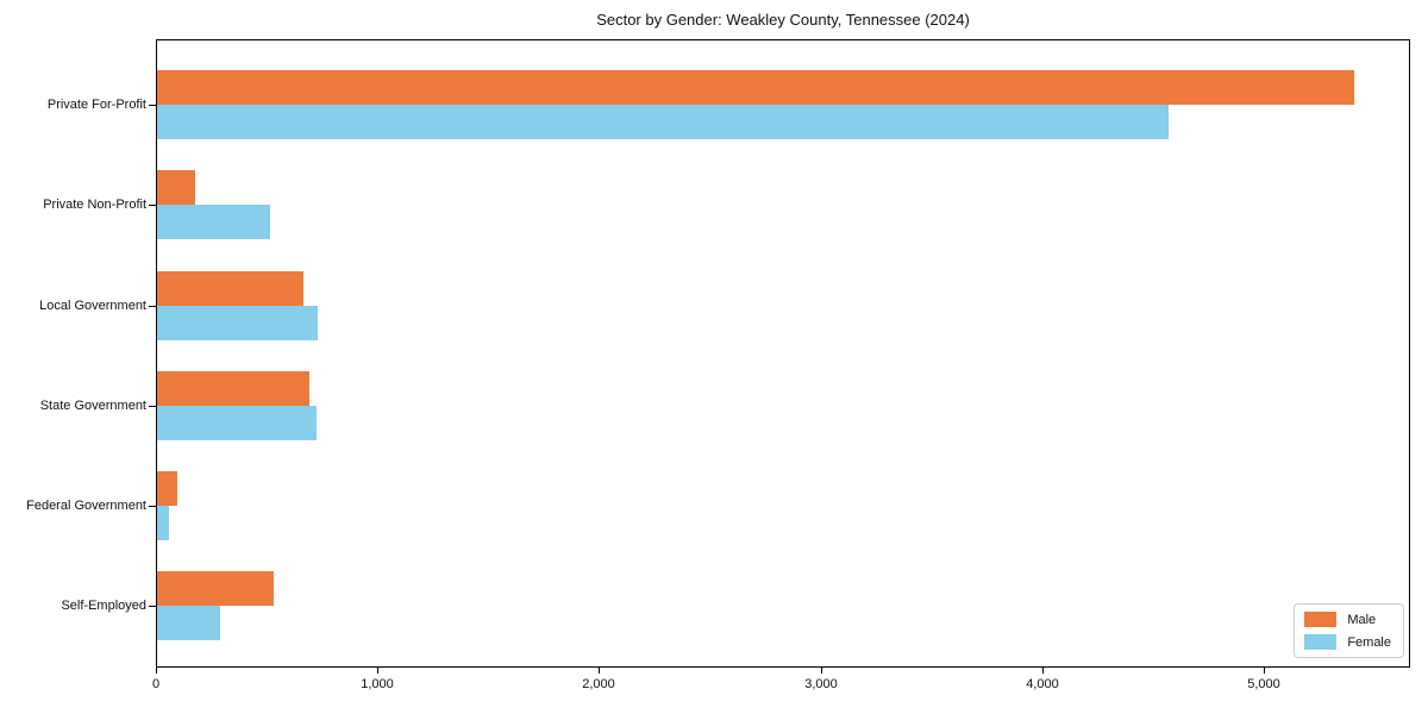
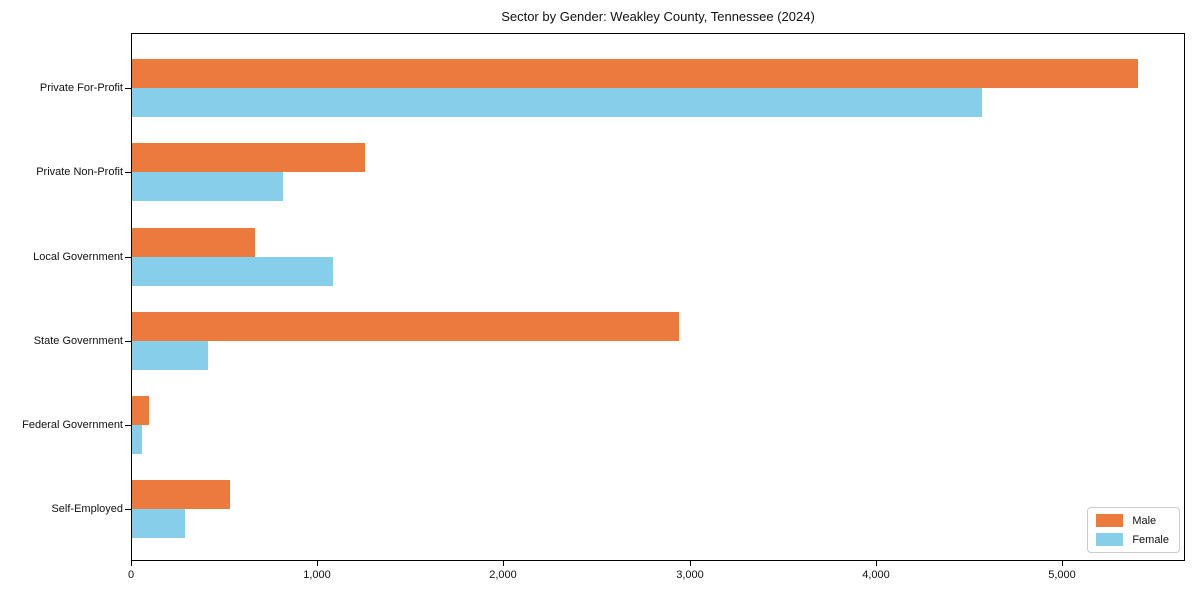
Male/Private Non-Profit: 170 -> 1250
Female/Private Non-Profit: 510 -> 810
Female/Local Government: 720 -> 1080
Male/State Government: 690 -> 2940
Female/State Government: 720 -> 410
